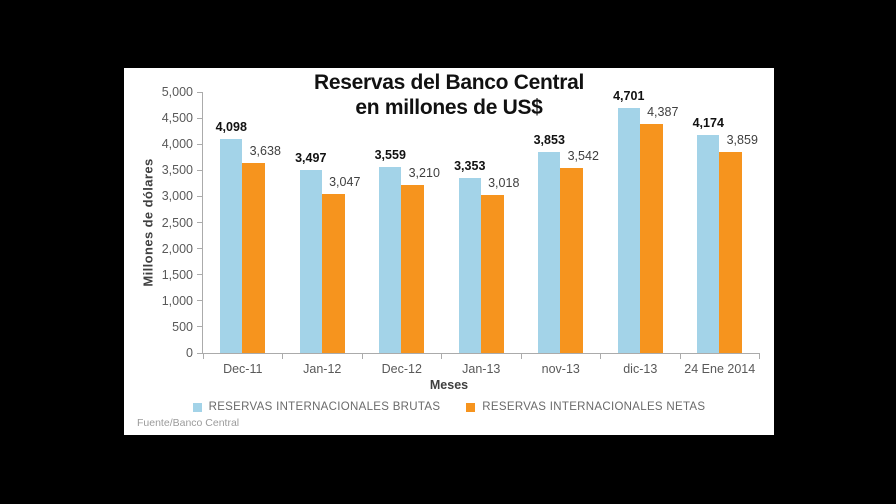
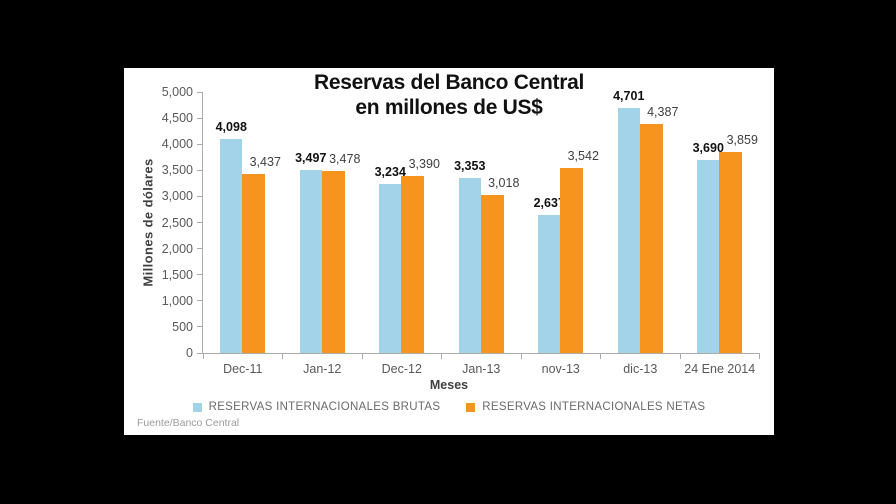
RESERVAS INTERNACIONALES NETAS/Dec-11: 3,638 -> 3,437
RESERVAS INTERNACIONALES NETAS/Jan-12: 3,047 -> 3,478
RESERVAS INTERNACIONALES BRUTAS/Dec-12: 3,559 -> 3,234
RESERVAS INTERNACIONALES NETAS/Dec-12: 3,210 -> 3,390
RESERVAS INTERNACIONALES BRUTAS/nov-13: 3,853 -> 2,637
RESERVAS INTERNACIONALES BRUTAS/24 Ene 2014: 4,174 -> 3,690
